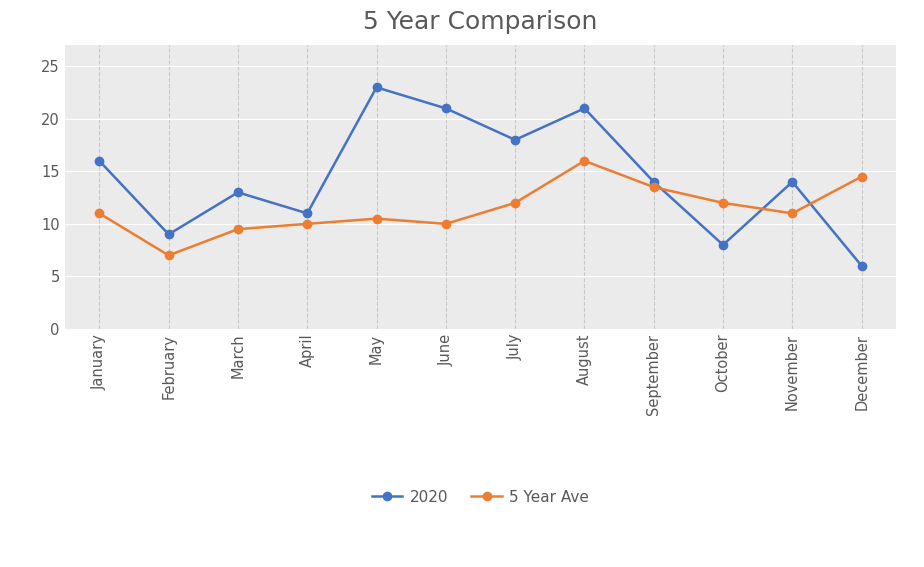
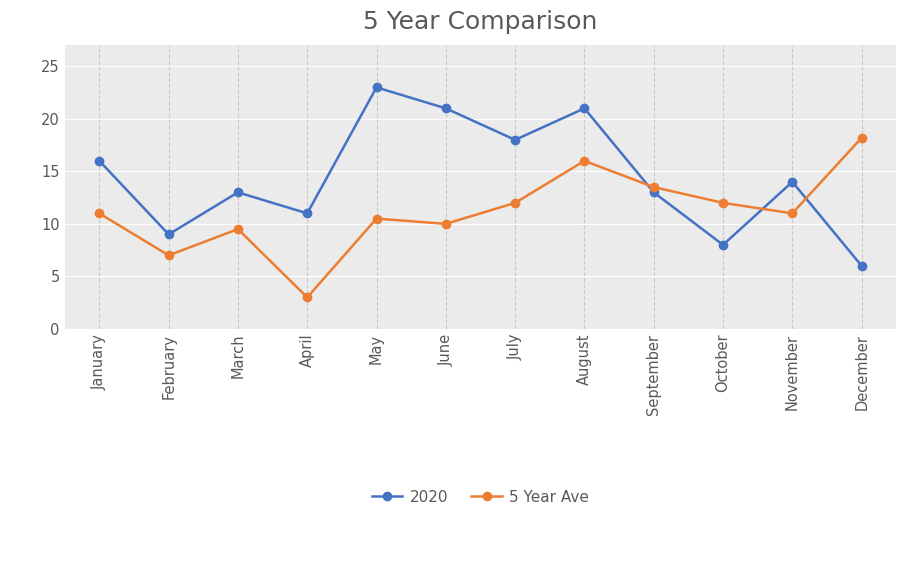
5 Year Ave/April: 10.0 -> 3.0
2020/September: 14 -> 13
5 Year Ave/December: 14.5 -> 18.2
